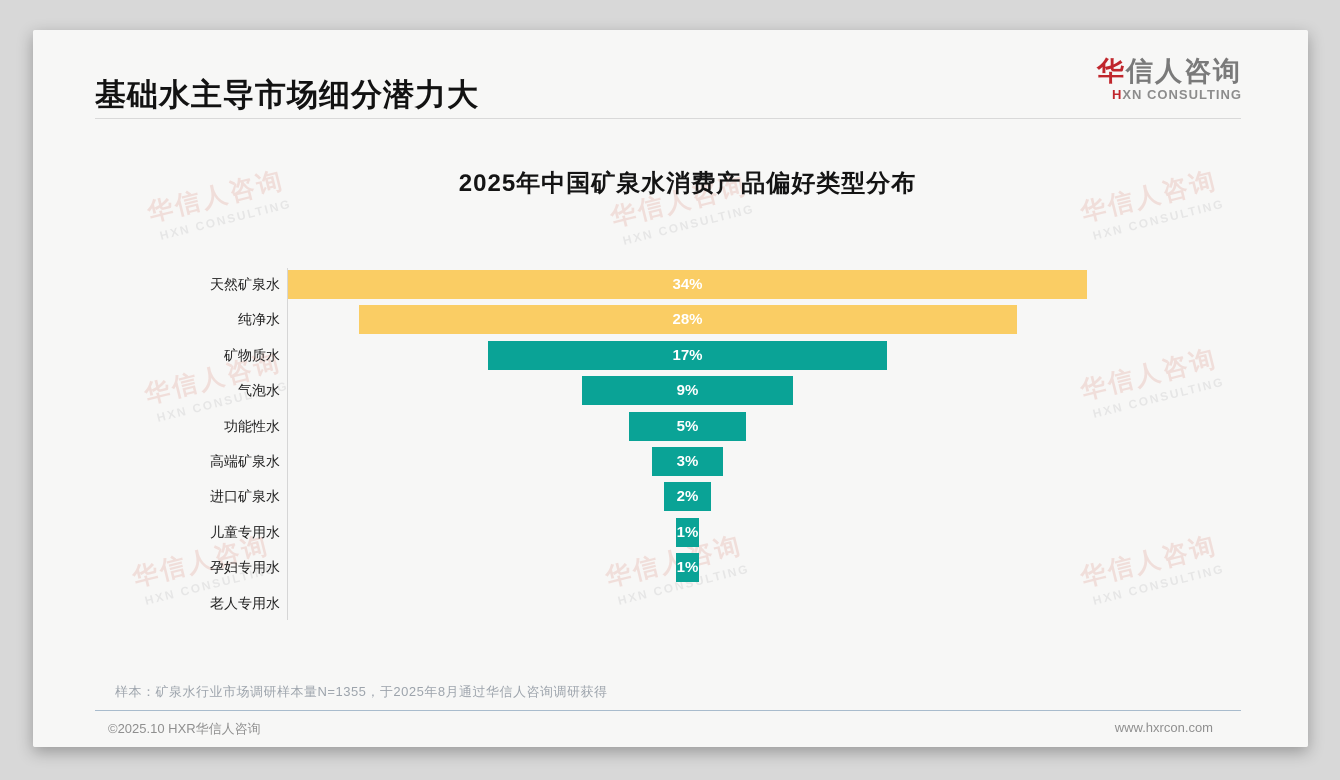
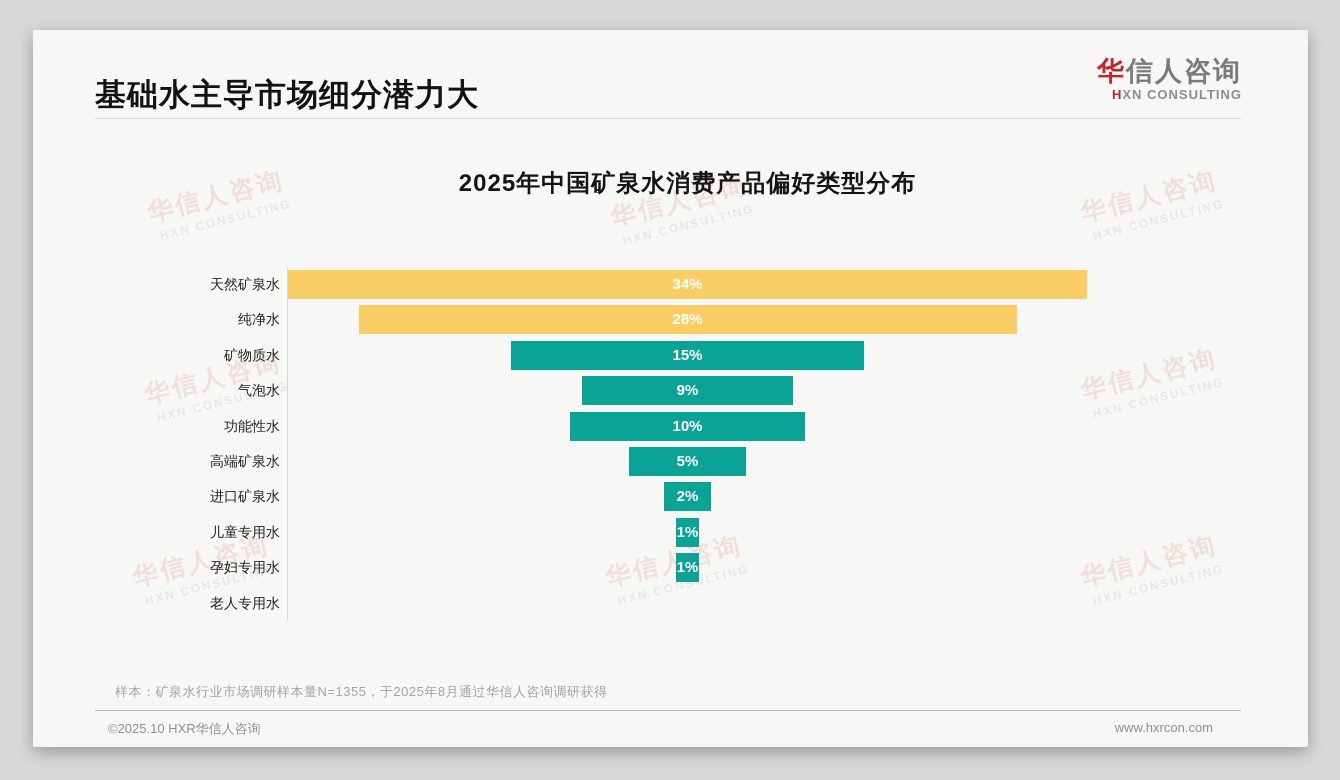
矿物质水: 17% -> 15%
功能性水: 5% -> 10%
高端矿泉水: 3% -> 5%
